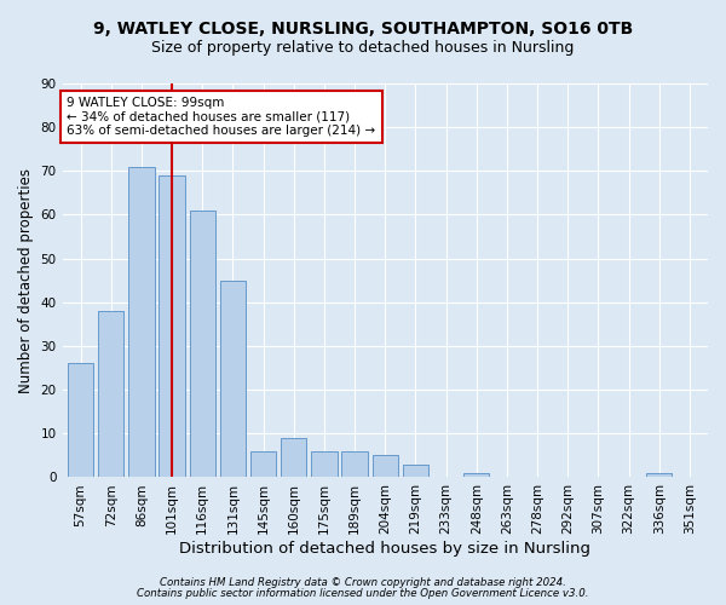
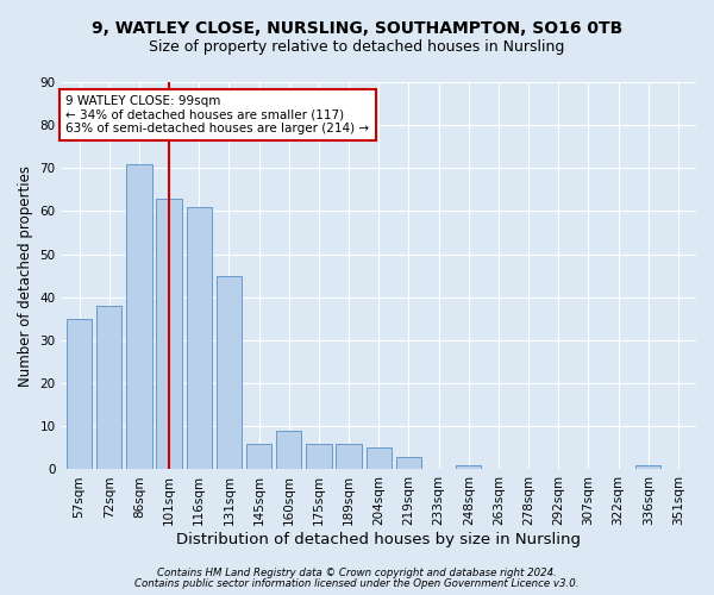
57sqm: 26 -> 35
101sqm: 69 -> 63
